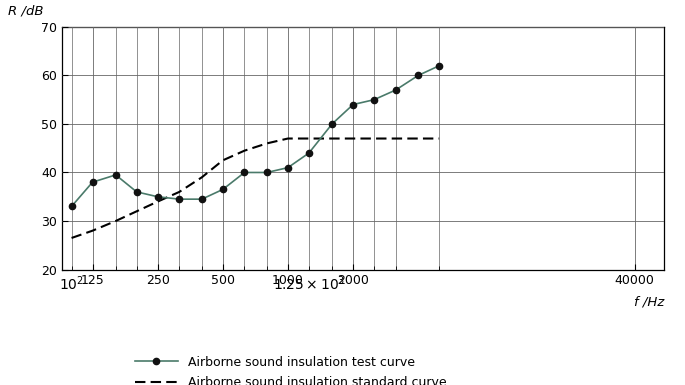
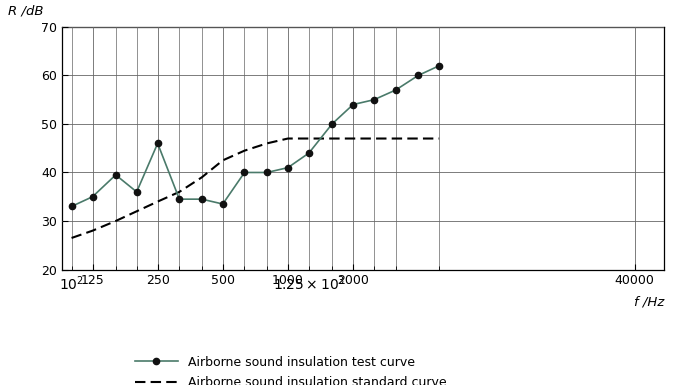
Airborne sound insulation test curve/125: 38.0 -> 35.0
Airborne sound insulation test curve/250: 35.0 -> 46.0
Airborne sound insulation test curve/500: 36.5 -> 33.5
